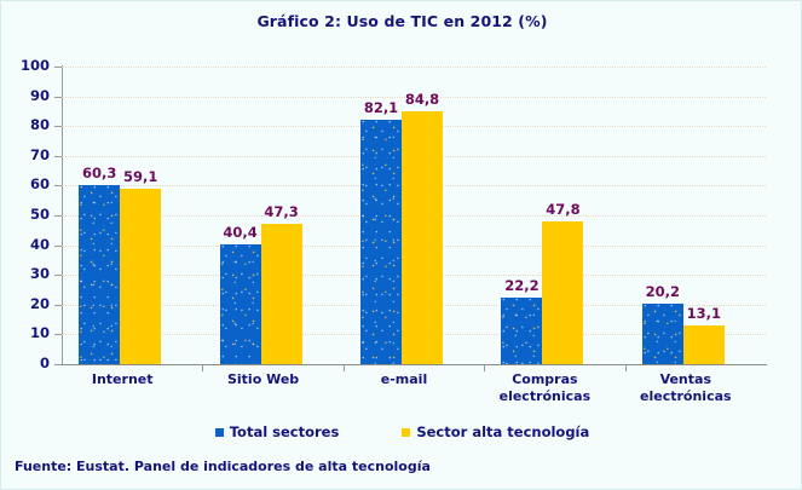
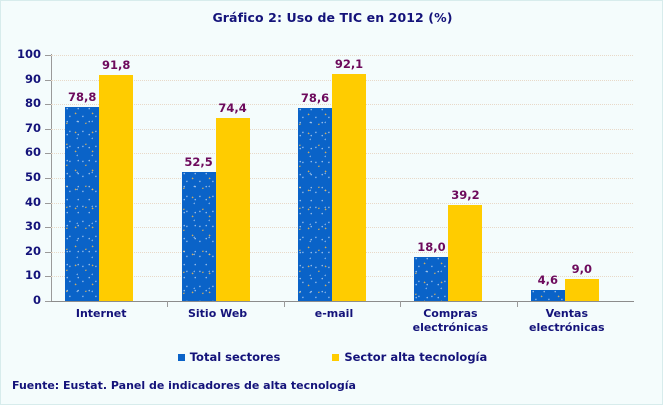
Total sectores/Internet: 60,3 -> 78,8
Sector alta tecnología/Internet: 59,1 -> 91,8
Total sectores/Sitio Web: 40,4 -> 52,5
Sector alta tecnología/Sitio Web: 47,3 -> 74,4
Total sectores/e-mail: 82,1 -> 78,6
Sector alta tecnología/e-mail: 84,8 -> 92,1
Total sectores/Compras electrónicas: 22,2 -> 18,0
Sector alta tecnología/Compras electrónicas: 47,8 -> 39,2
Total sectores/Ventas electrónicas: 20,2 -> 4,6
Sector alta tecnología/Ventas electrónicas: 13,1 -> 9,0
